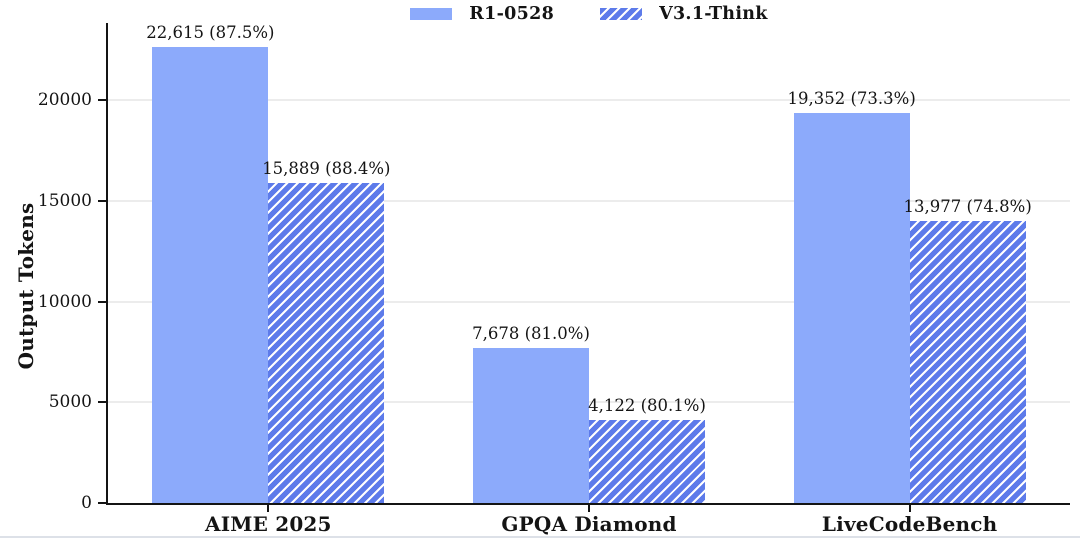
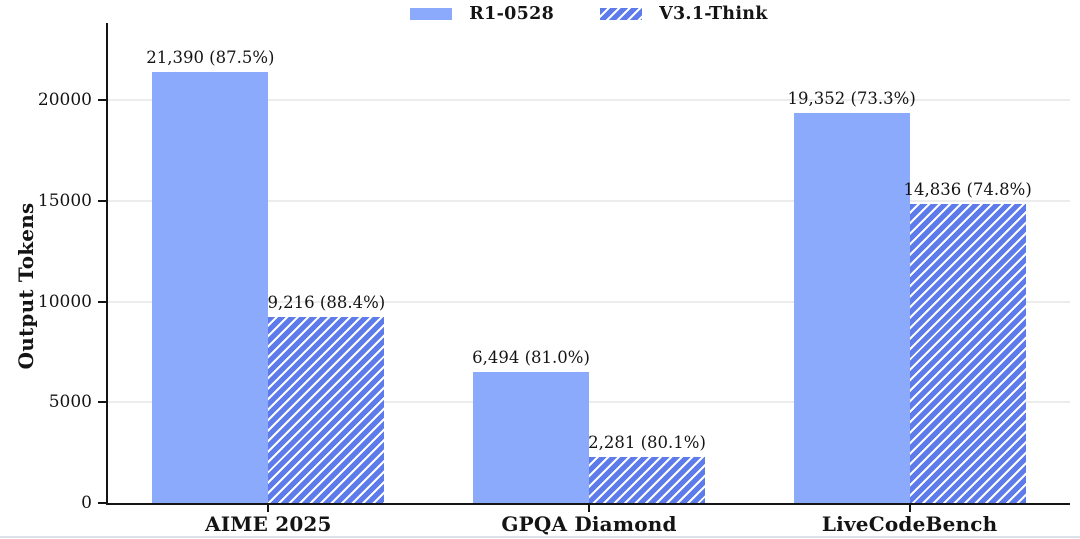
R1-0528/AIME 2025: 22,615 -> 21,390
V3.1-Think/AIME 2025: 15,889 -> 9,216
R1-0528/GPQA Diamond: 7,678 -> 6,494
V3.1-Think/GPQA Diamond: 4,122 -> 2,281
V3.1-Think/LiveCodeBench: 13,977 -> 14,836
